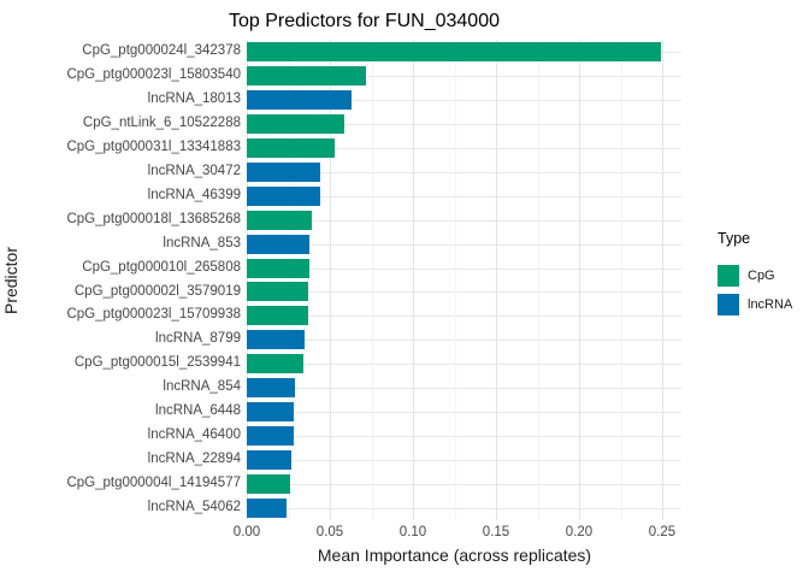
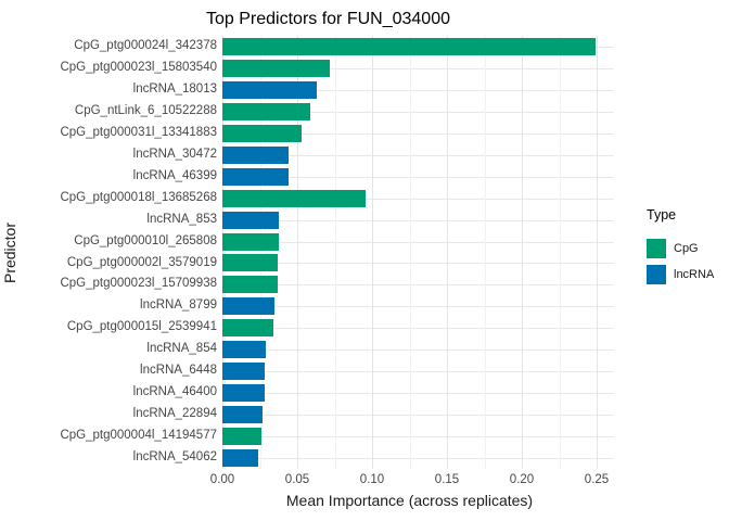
CpG_ptg000018l_13685268: 0.039 -> 0.096
